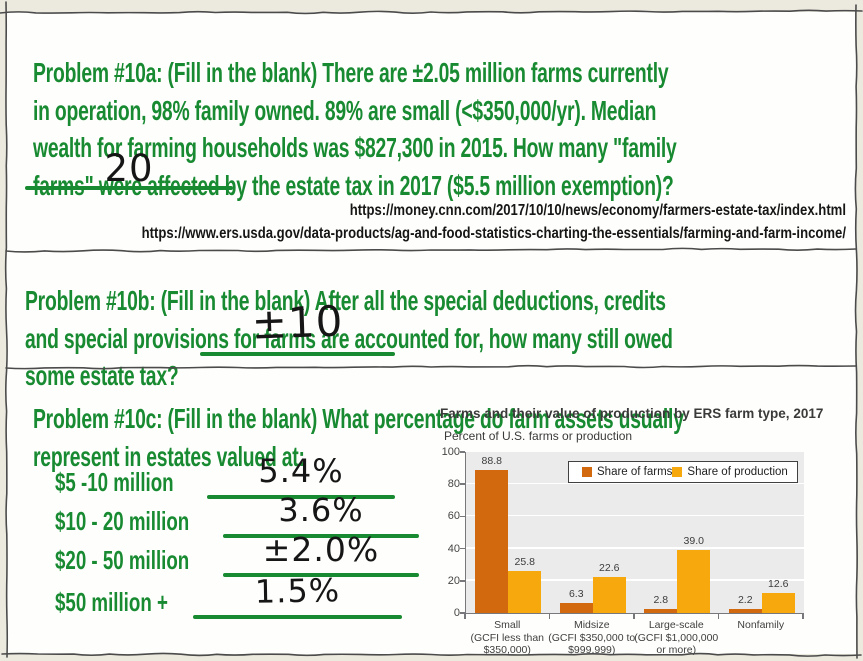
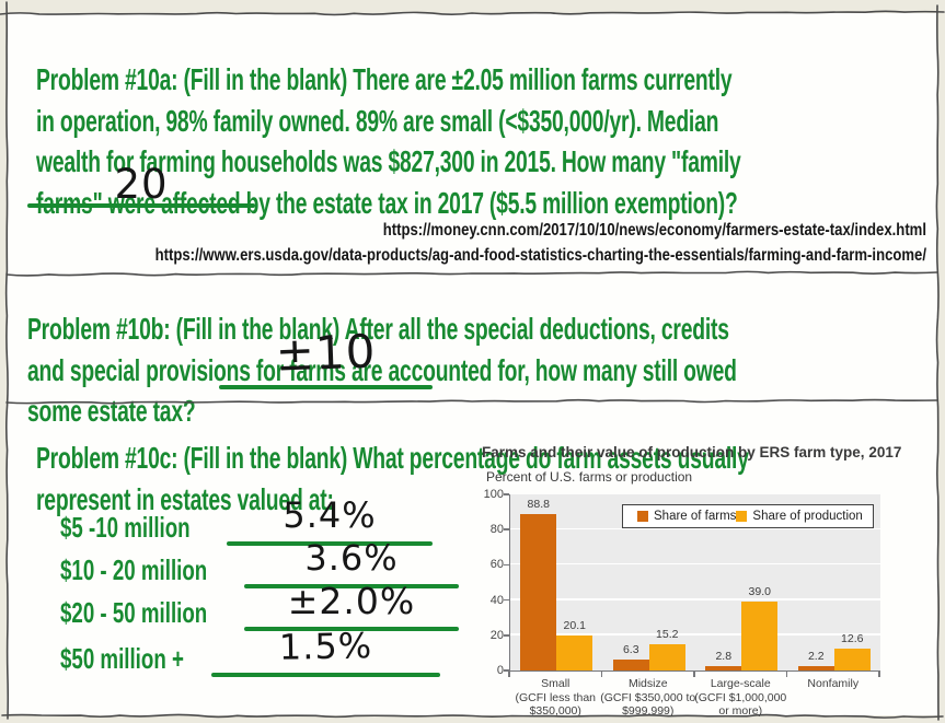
Share of production/Small (GCFI less than $350,000): 25.8 -> 20.1
Share of production/Midsize (GCFI $350,000 to $999,999): 22.6 -> 15.2
